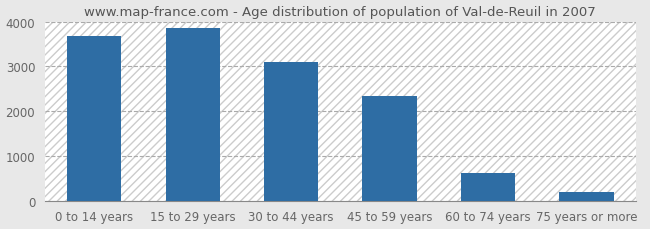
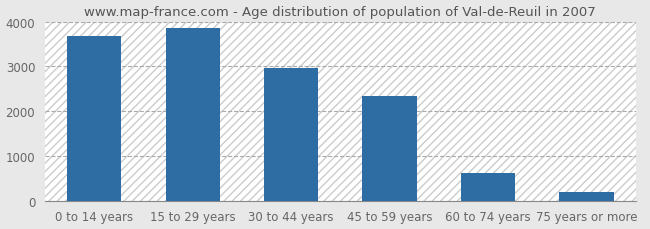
30 to 44 years: 3100 -> 2960
